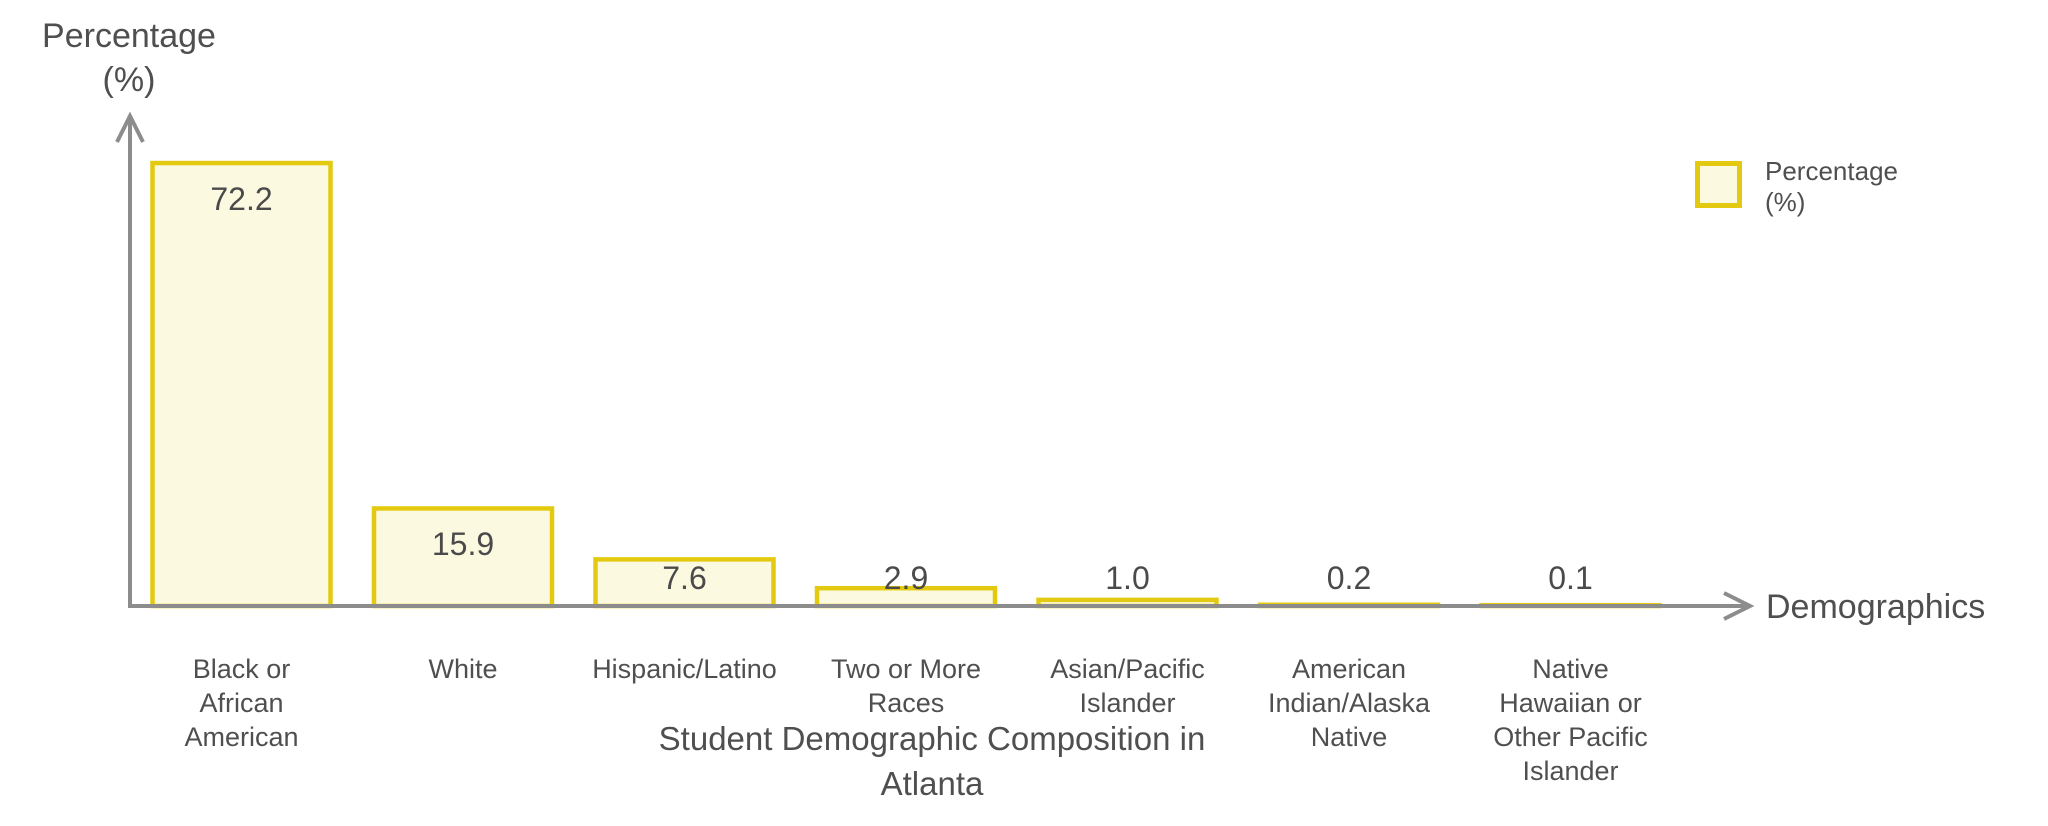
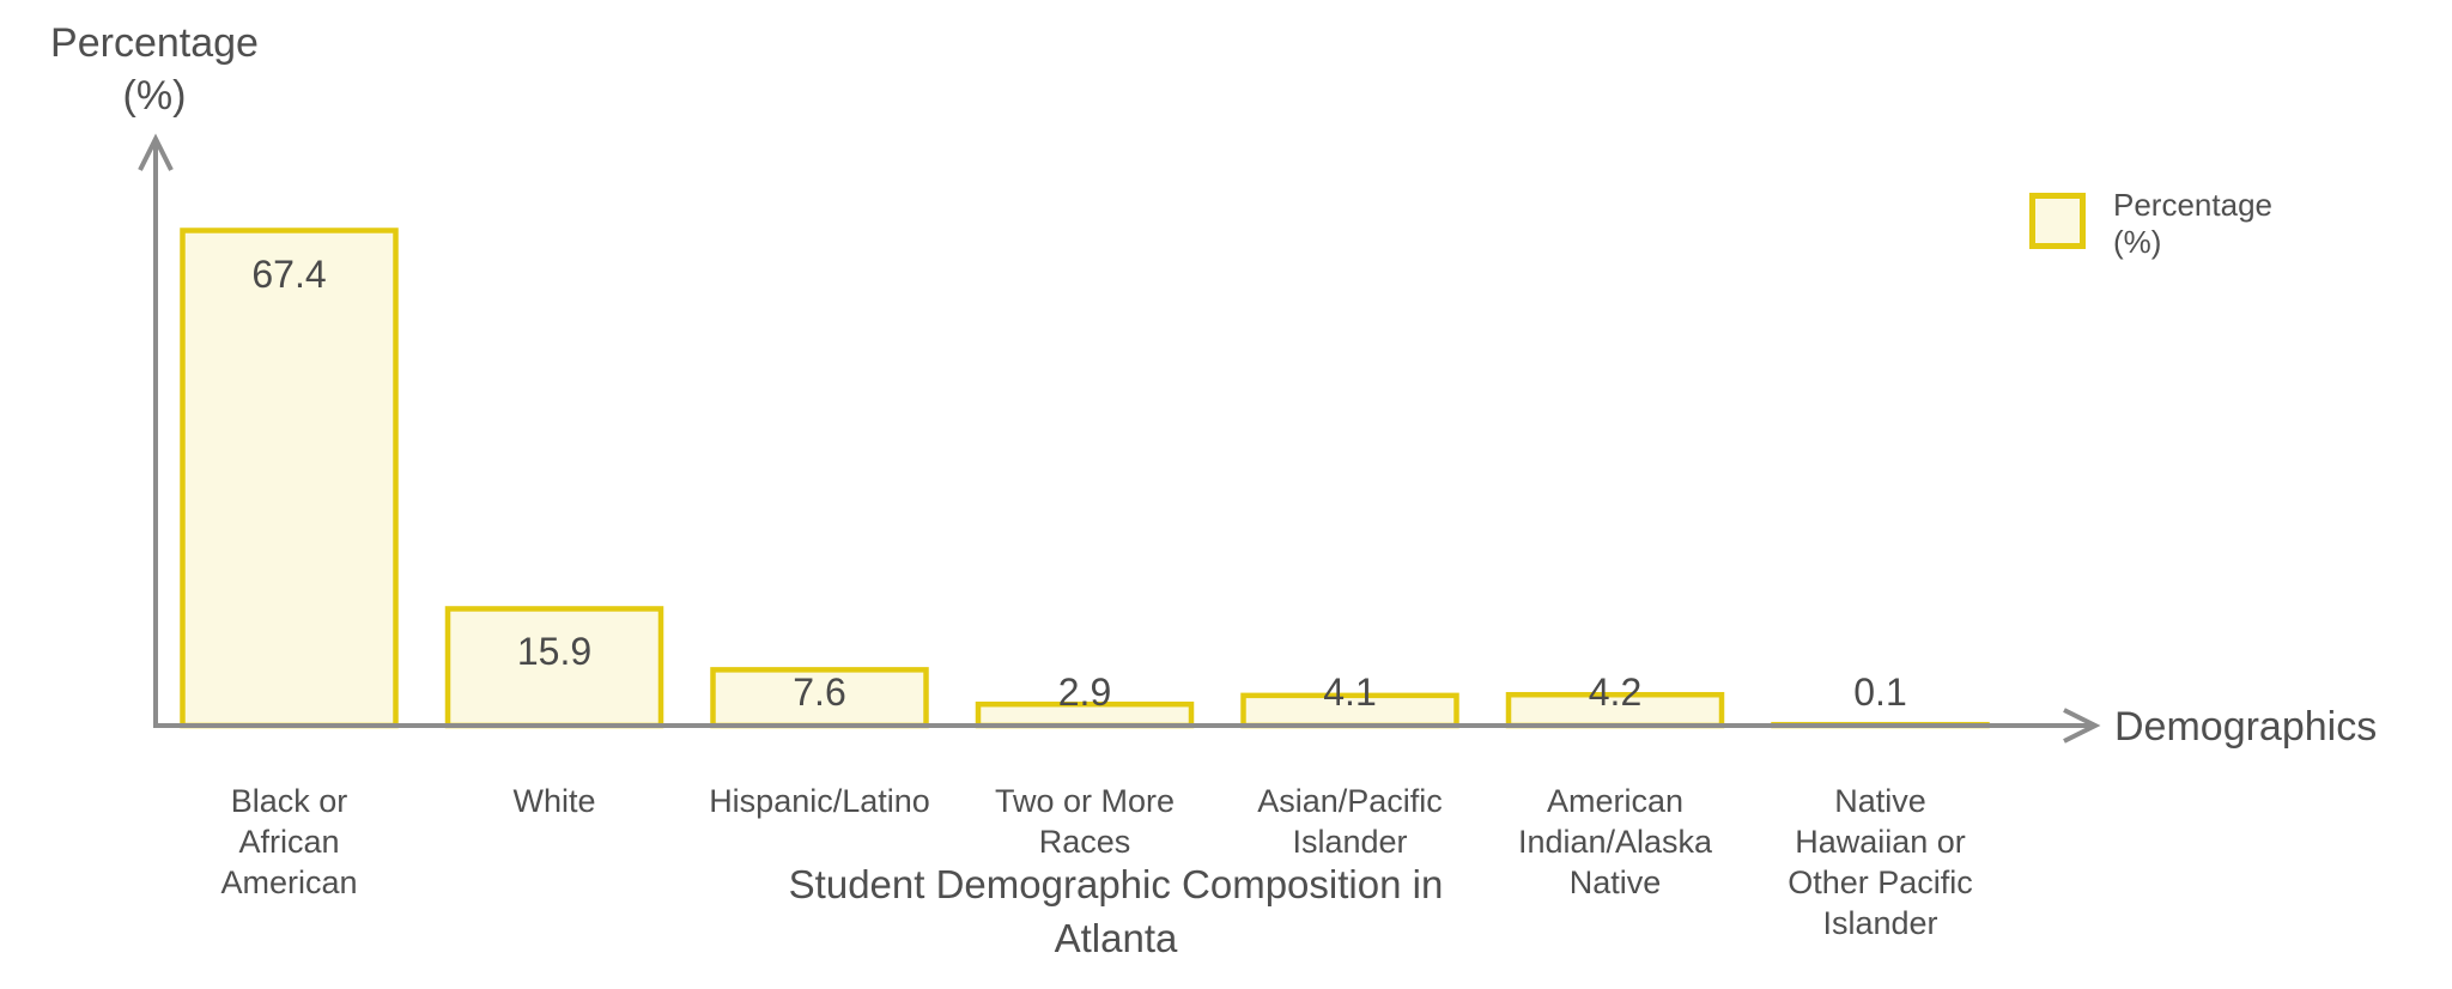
Black or African American: 72.2 -> 67.4
Asian/Pacific Islander: 1.0 -> 4.1
American Indian/Alaska Native: 0.2 -> 4.2
